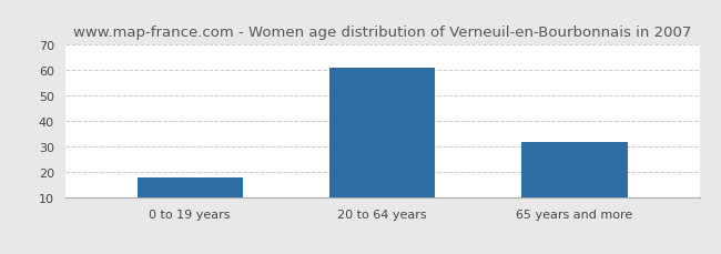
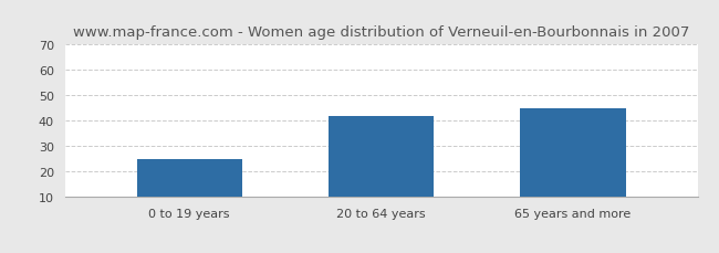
0 to 19 years: 18 -> 25
20 to 64 years: 61 -> 42
65 years and more: 32 -> 45
